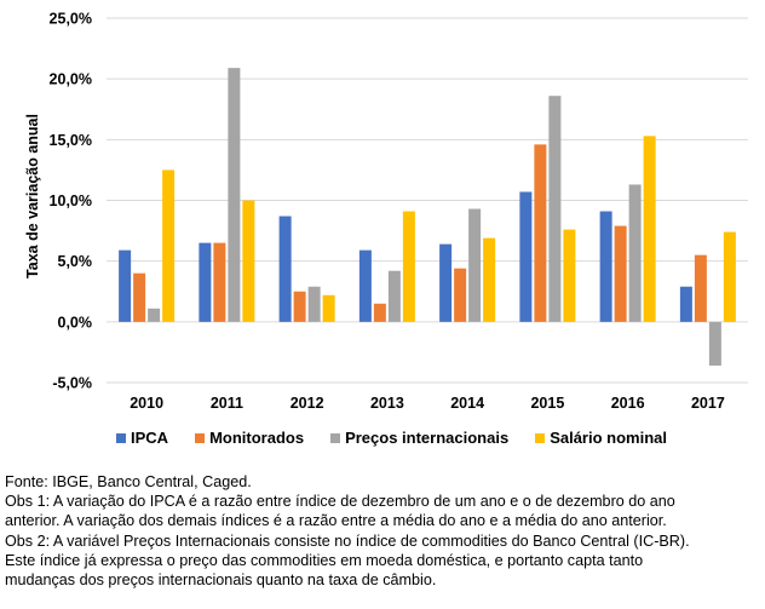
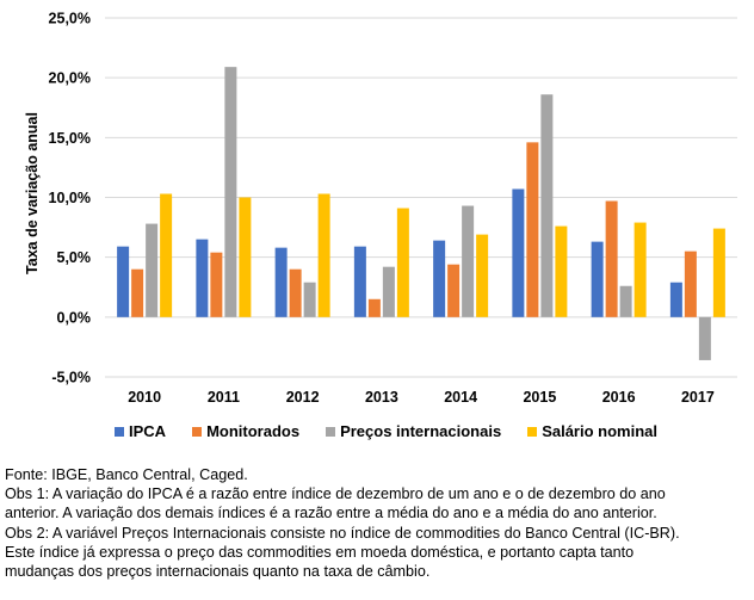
Preços internacionais/2010: 1,1% -> 7,8%
Salário nominal/2010: 12,5% -> 10,3%
Monitorados/2011: 6,5% -> 5,4%
IPCA/2012: 8,7% -> 5,8%
Monitorados/2012: 2,5% -> 4,0%
Salário nominal/2012: 2,2% -> 10,3%
IPCA/2016: 9,1% -> 6,3%
Monitorados/2016: 7,9% -> 9,7%
Preços internacionais/2016: 11,3% -> 2,6%
Salário nominal/2016: 15,3% -> 7,9%
